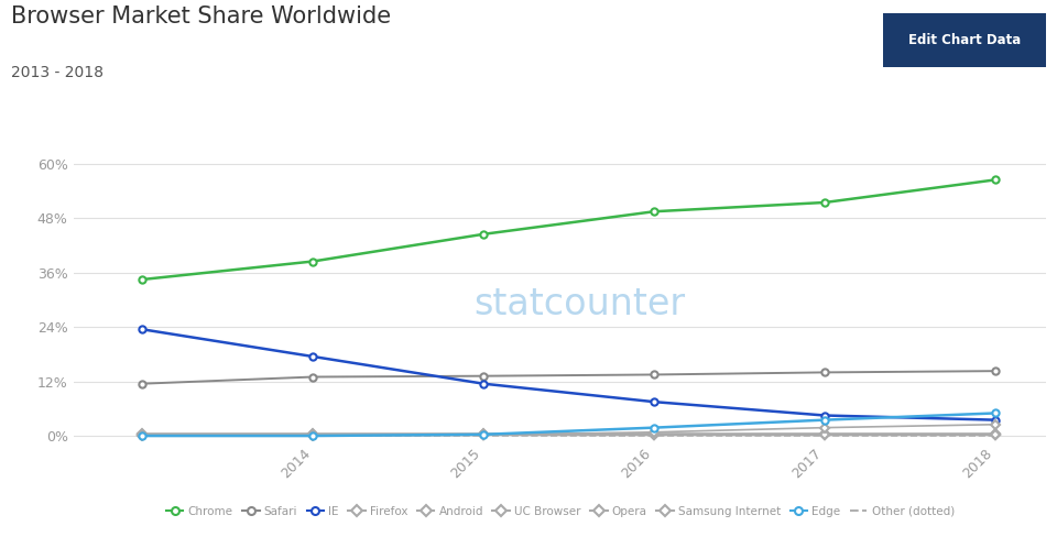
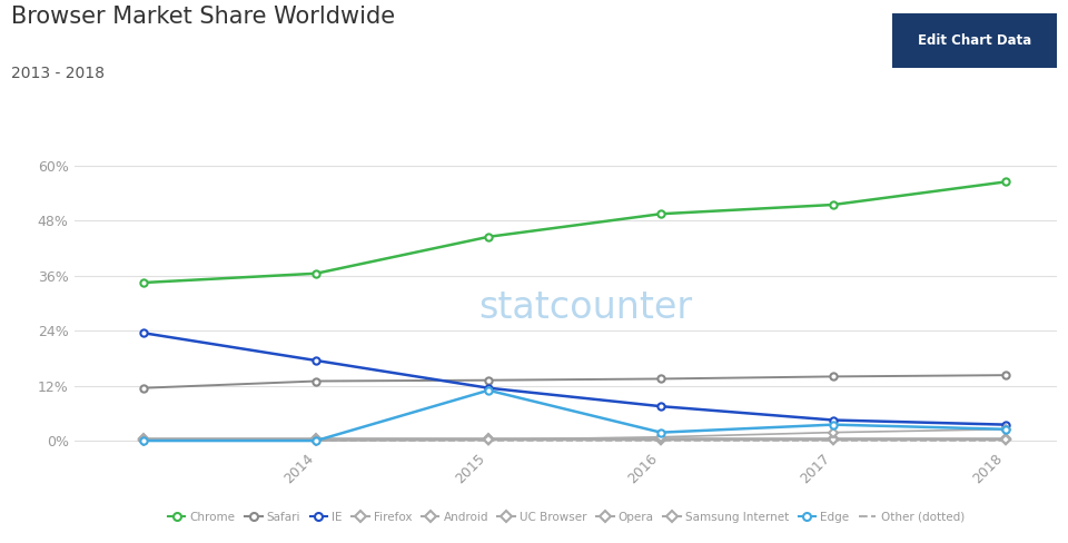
Chrome/2014: 38.5% -> 36.5%
Edge/2015: 0.3% -> 11.0%
Edge/2018: 5.0% -> 2.5%
